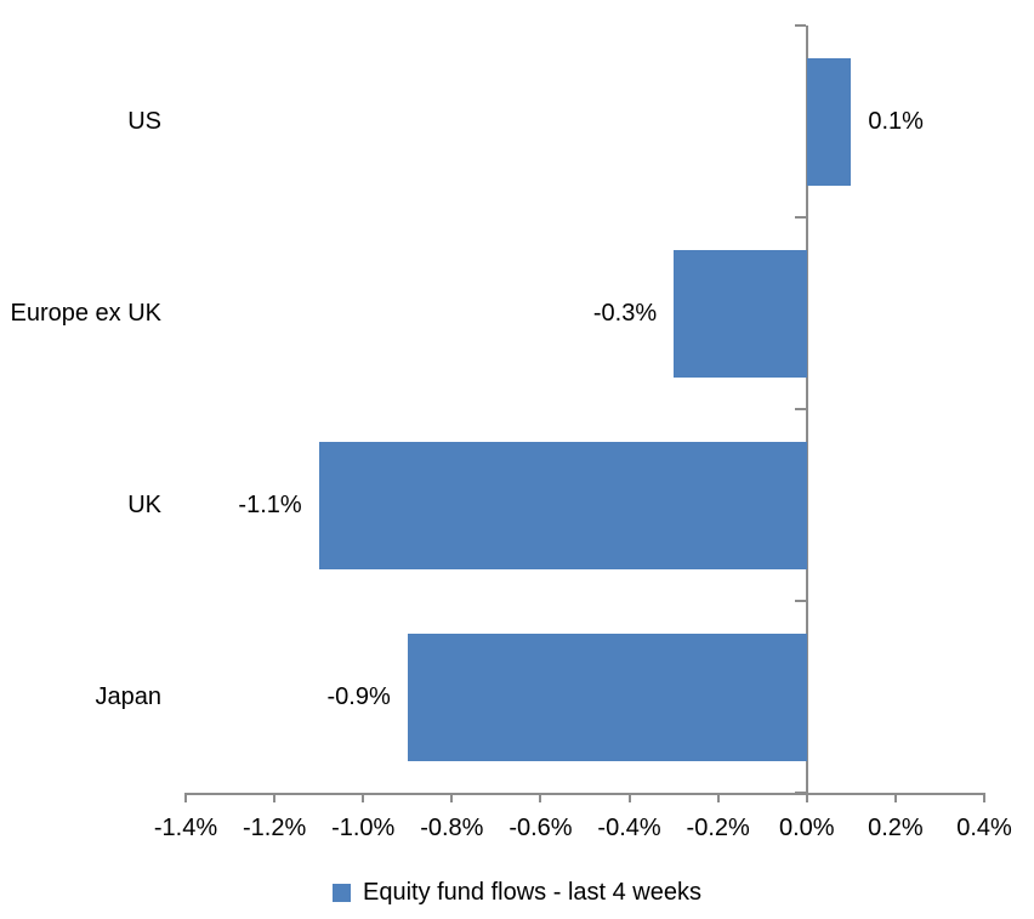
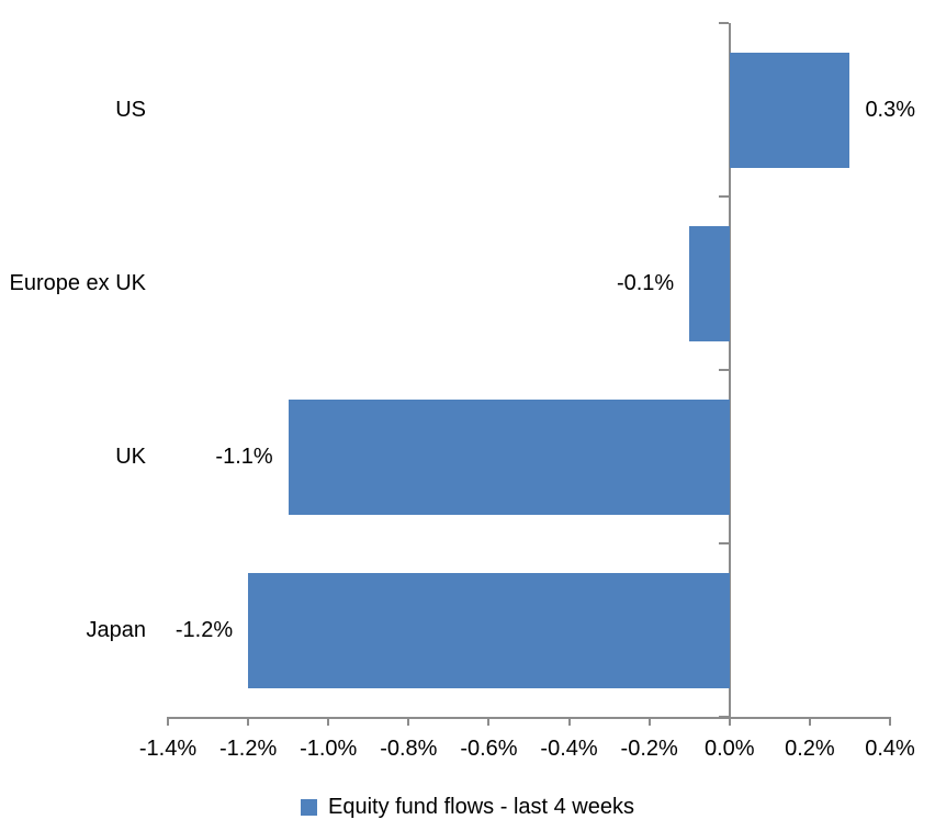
US: 0.1% -> 0.3%
Europe ex UK: -0.3% -> -0.1%
Japan: -0.9% -> -1.2%
